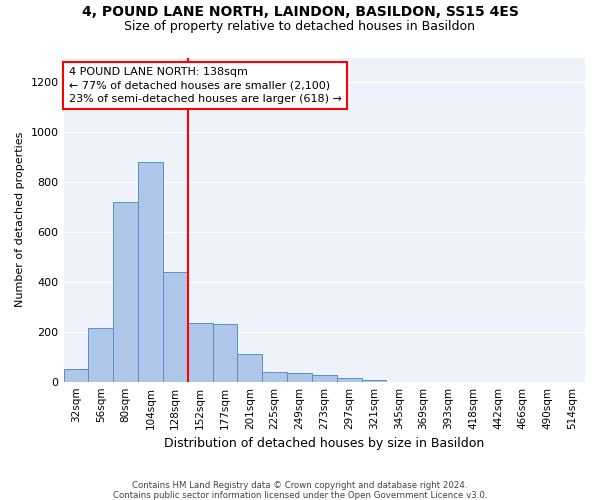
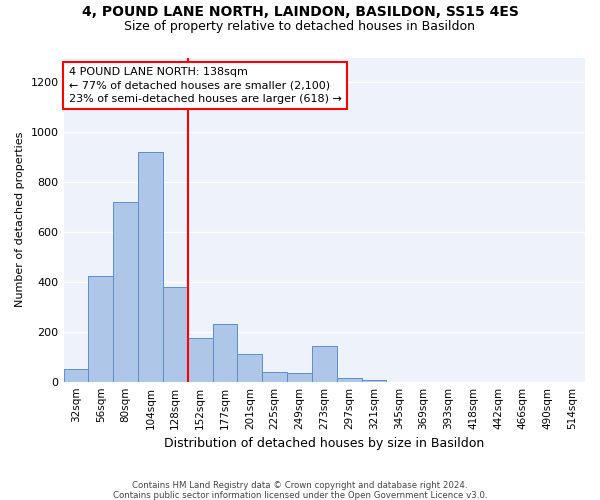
56sqm: 215 -> 425
104sqm: 880 -> 920
128sqm: 440 -> 380
152sqm: 235 -> 175
273sqm: 25 -> 145
